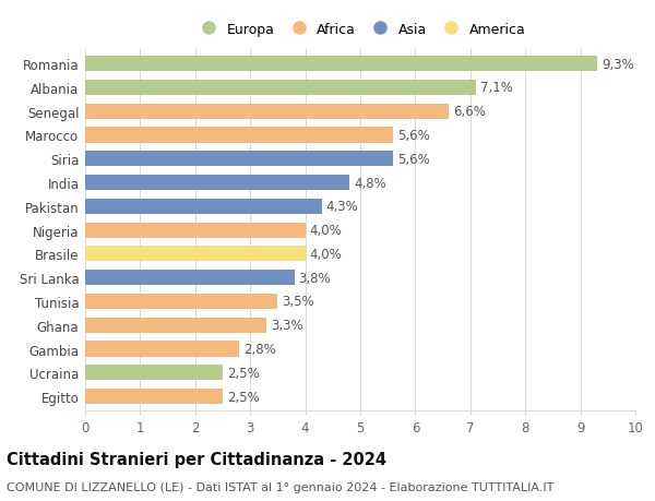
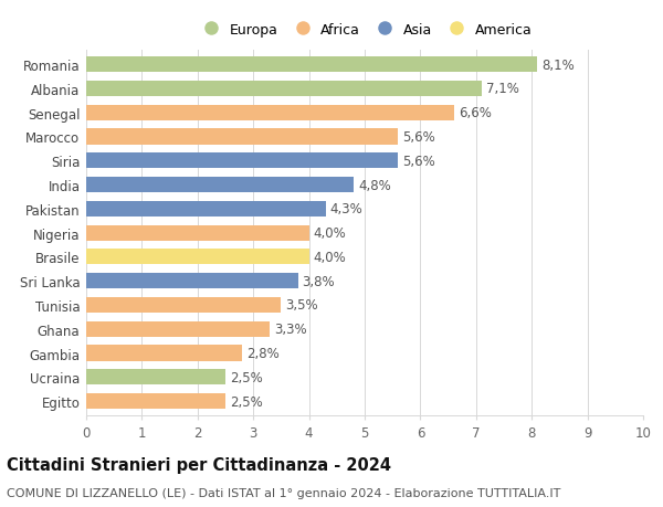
Romania: 9,3% -> 8,1%
